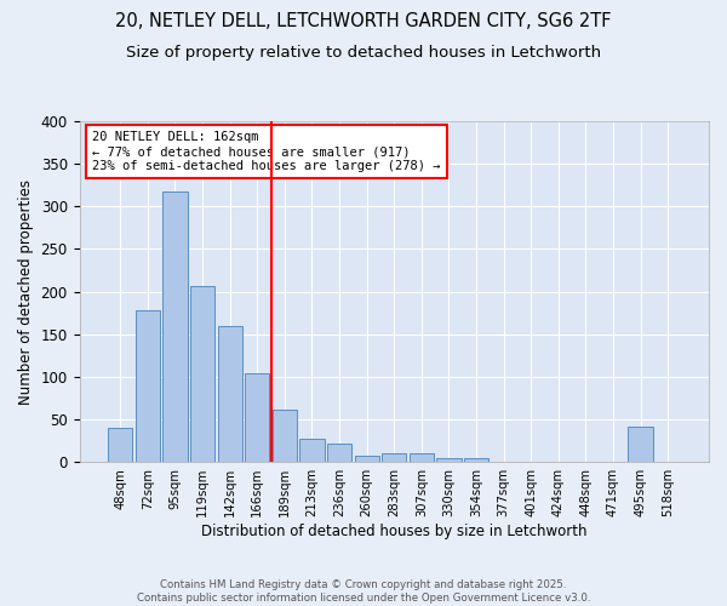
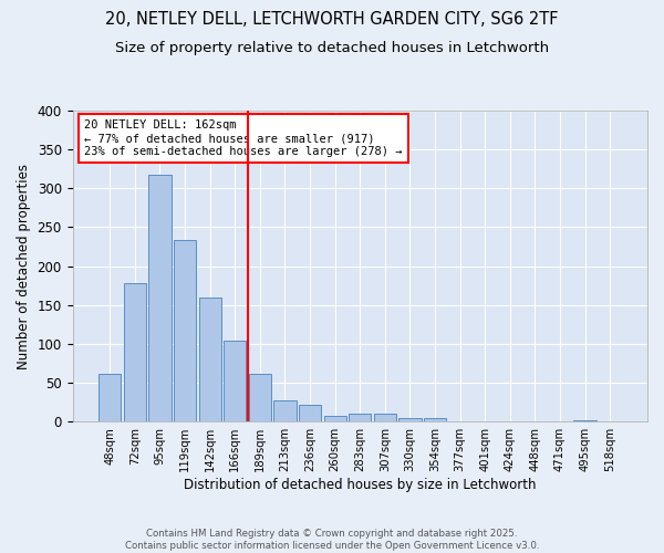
48sqm: 40 -> 62
119sqm: 206 -> 233
495sqm: 42 -> 2
